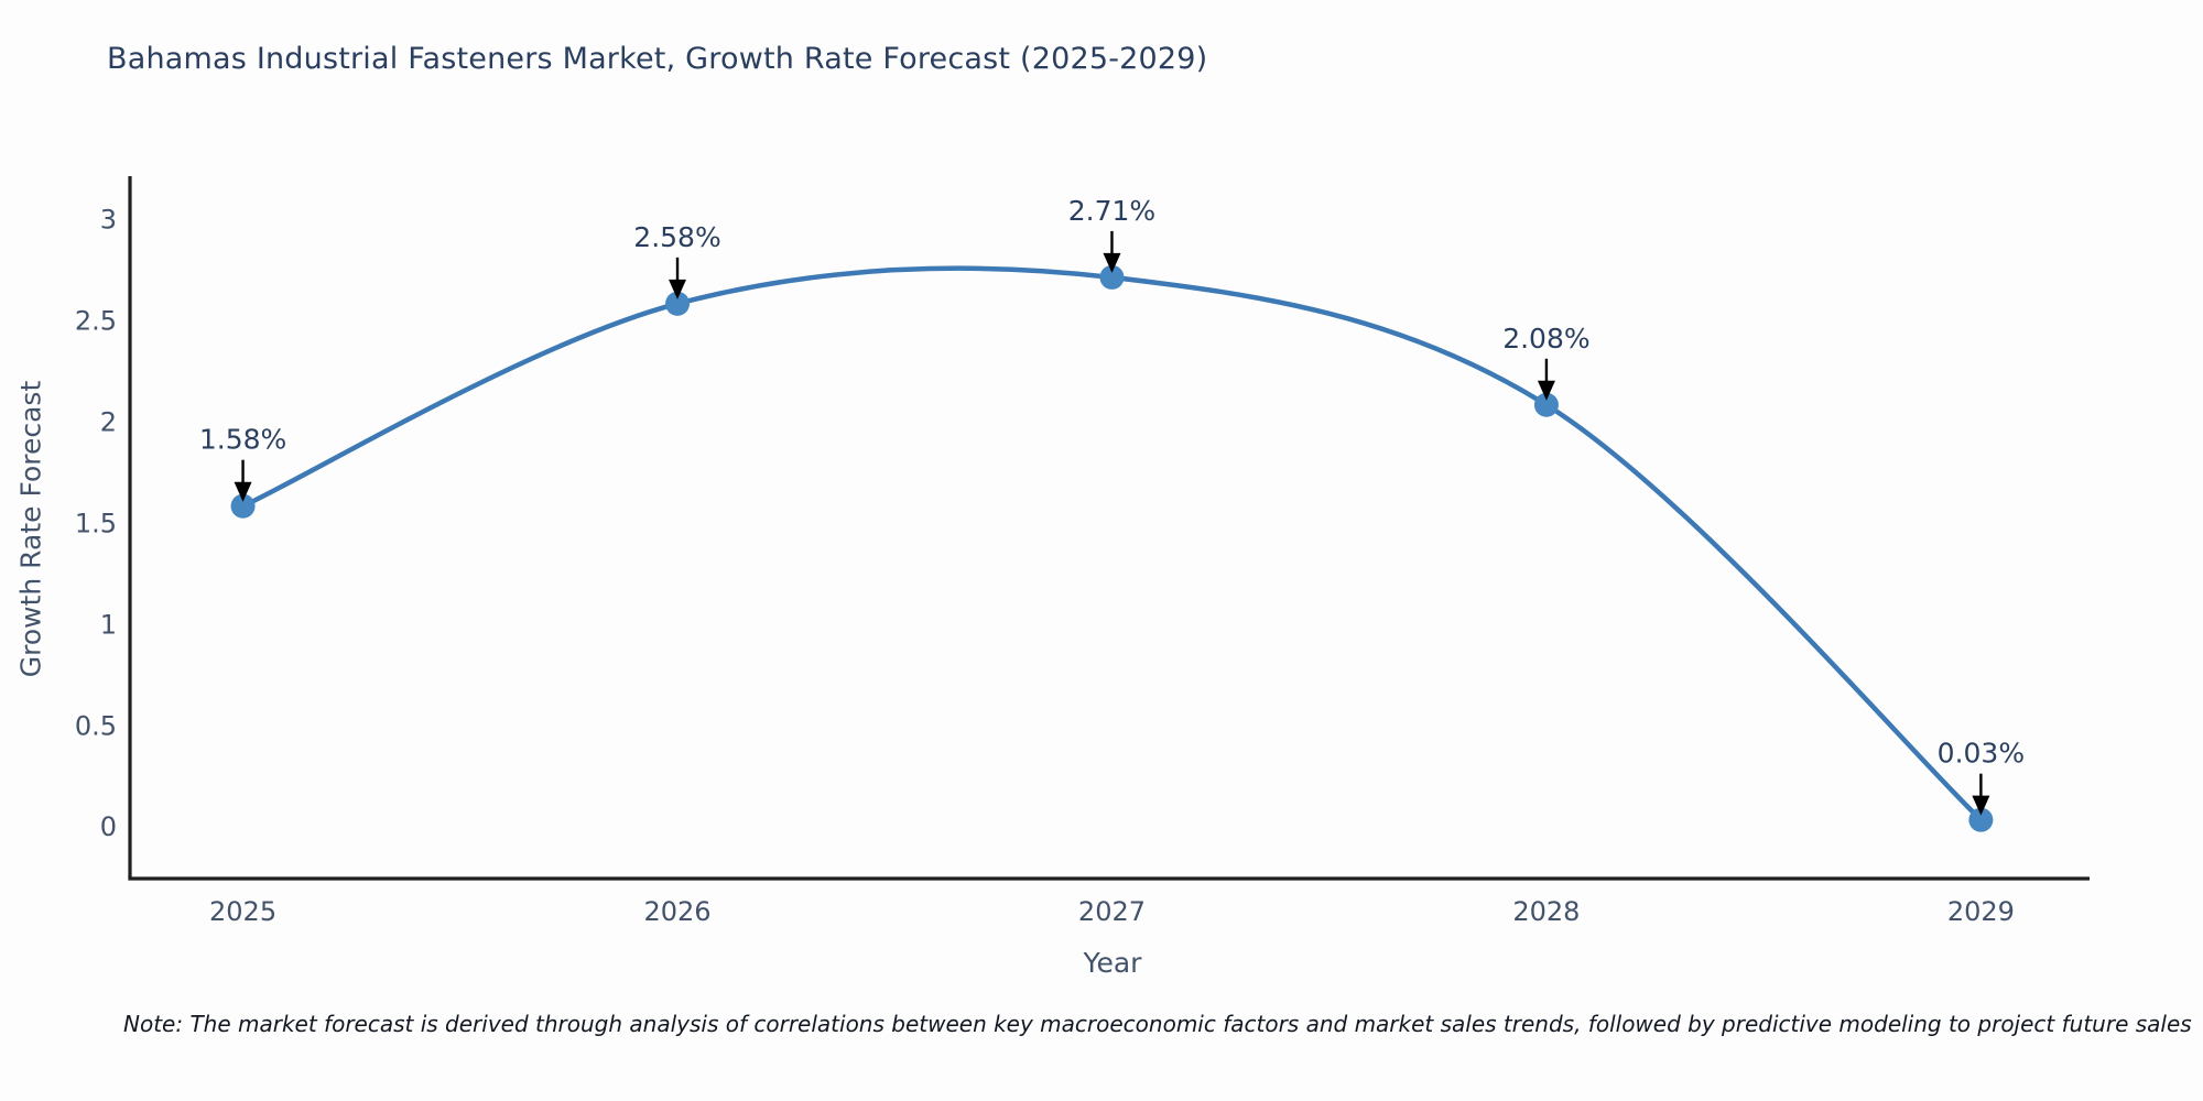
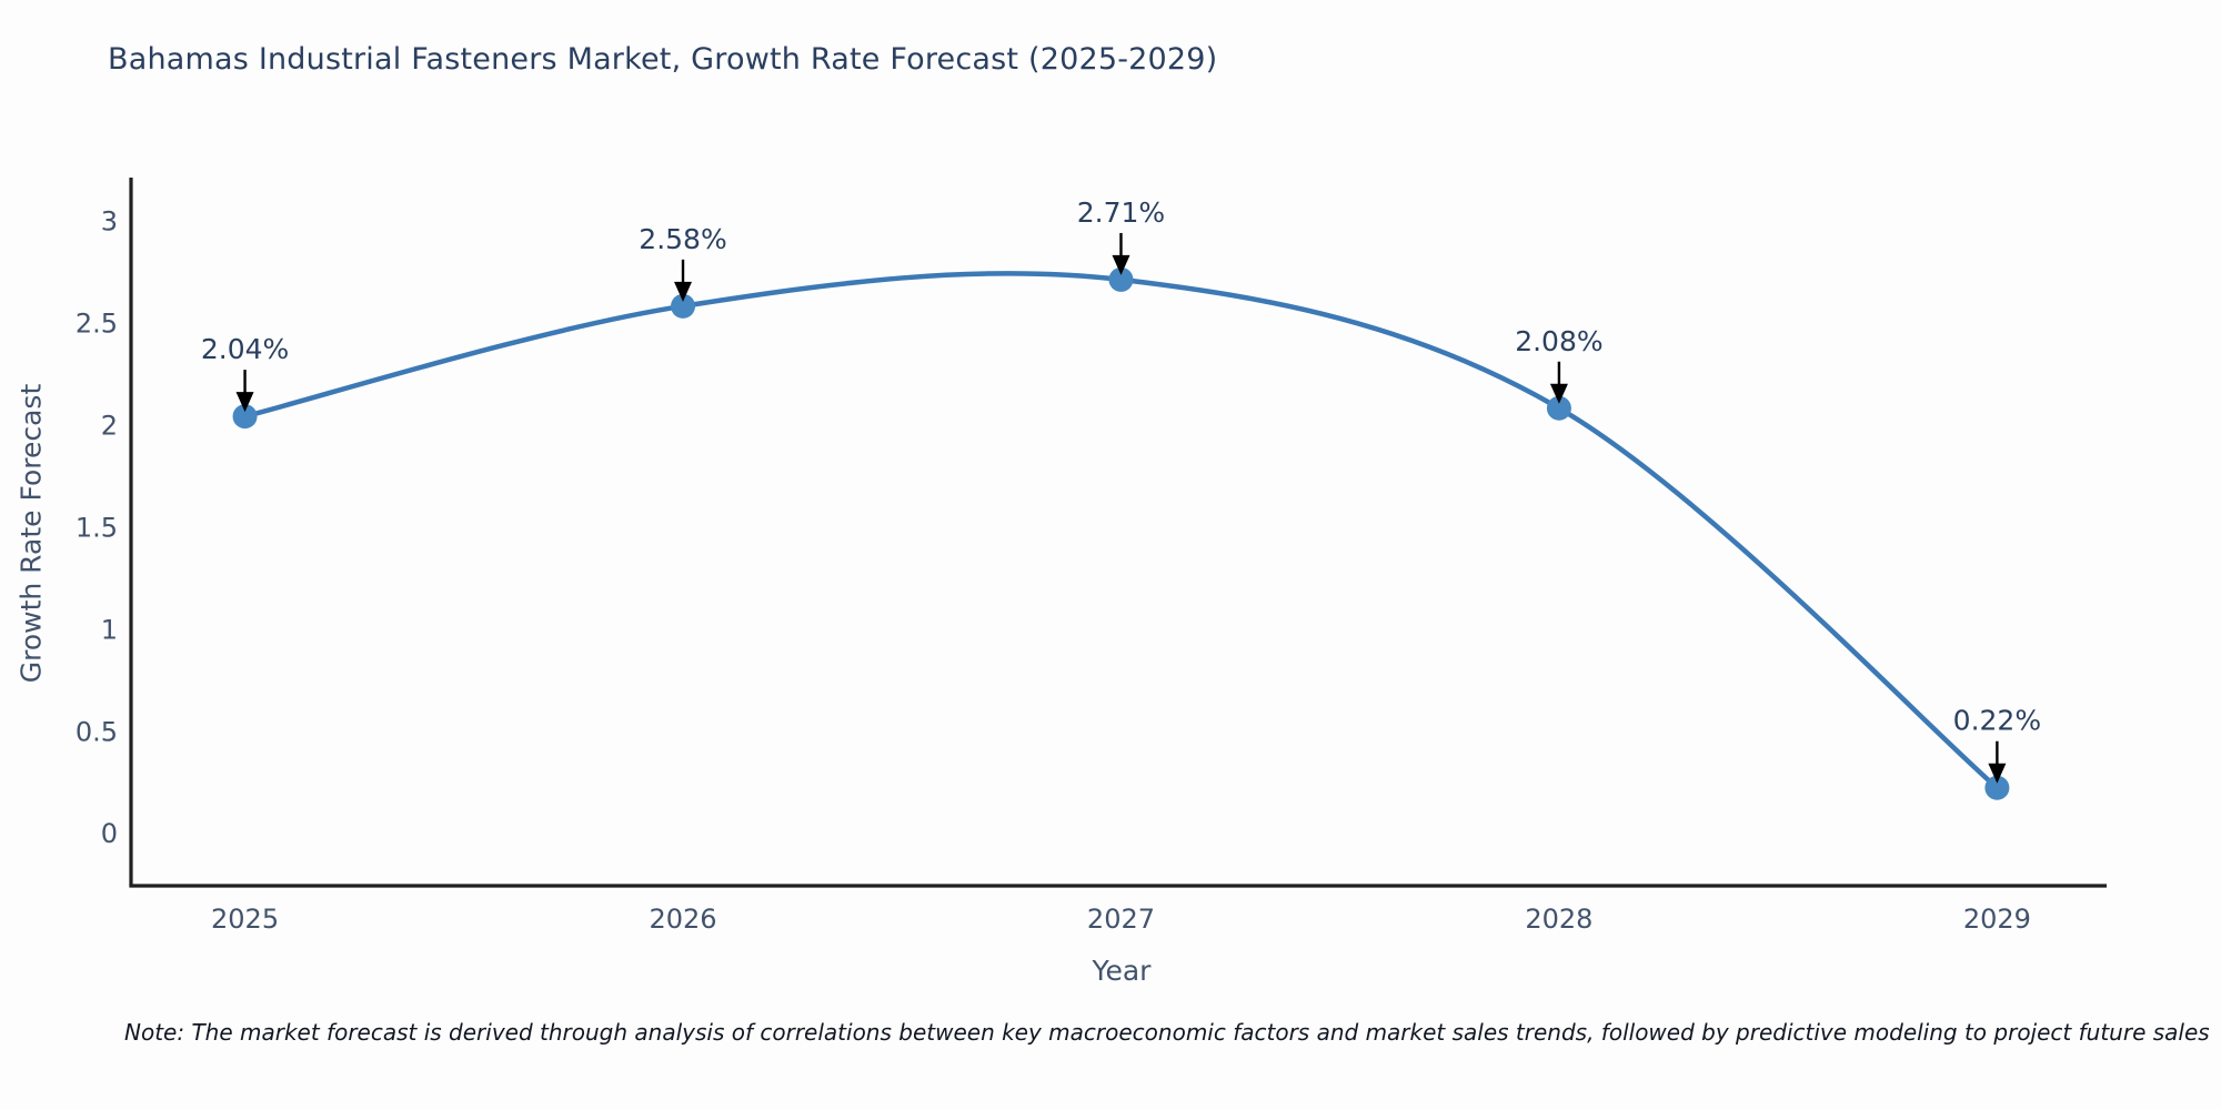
2025: 1.58% -> 2.04%
2029: 0.03% -> 0.22%
